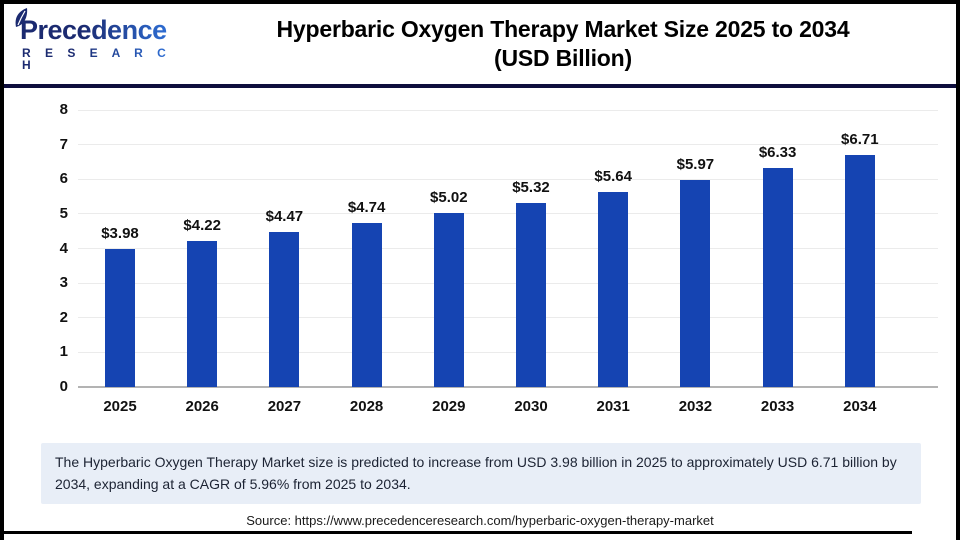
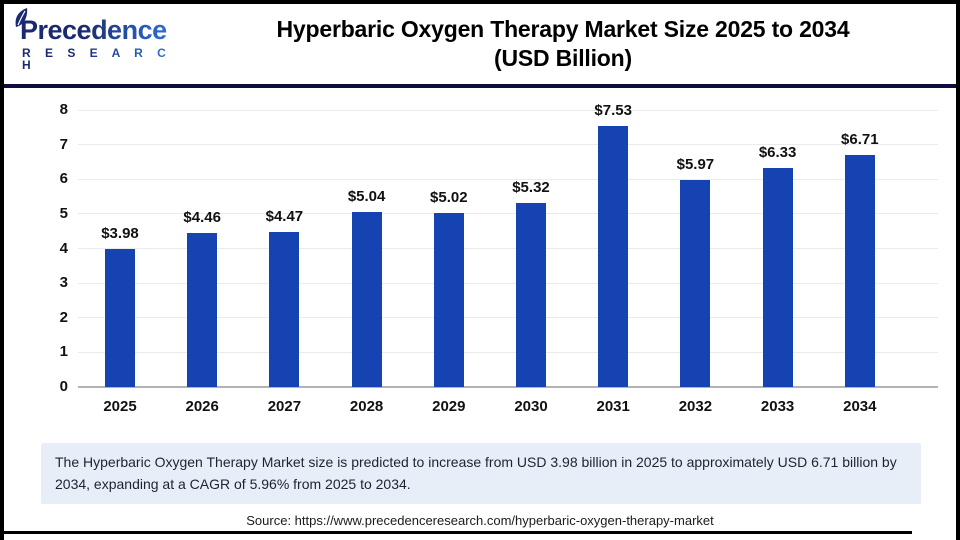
2026: $4.22 -> $4.46
2028: $4.74 -> $5.04
2031: $5.64 -> $7.53
